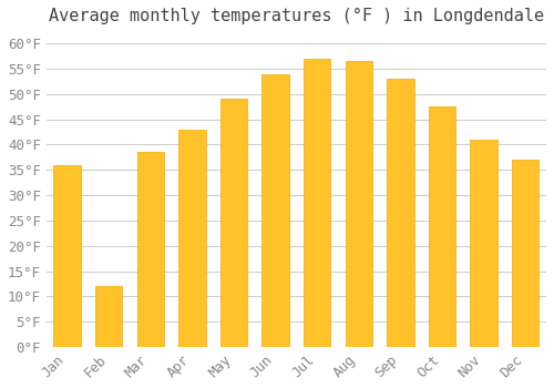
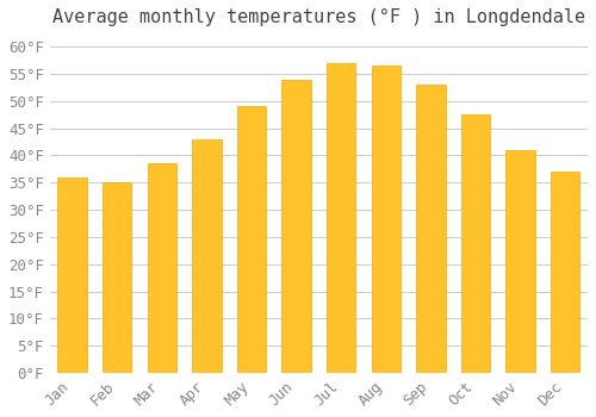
Feb: 12.0°F -> 35.0°F
